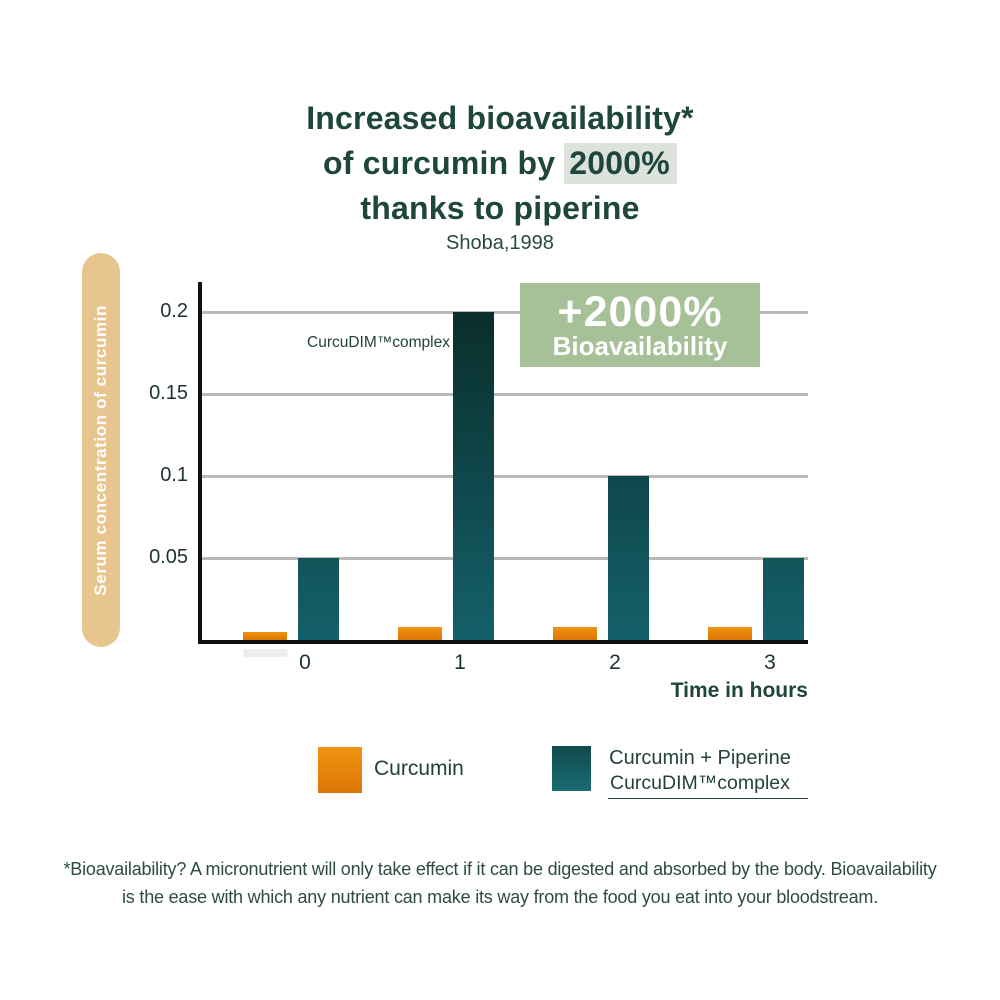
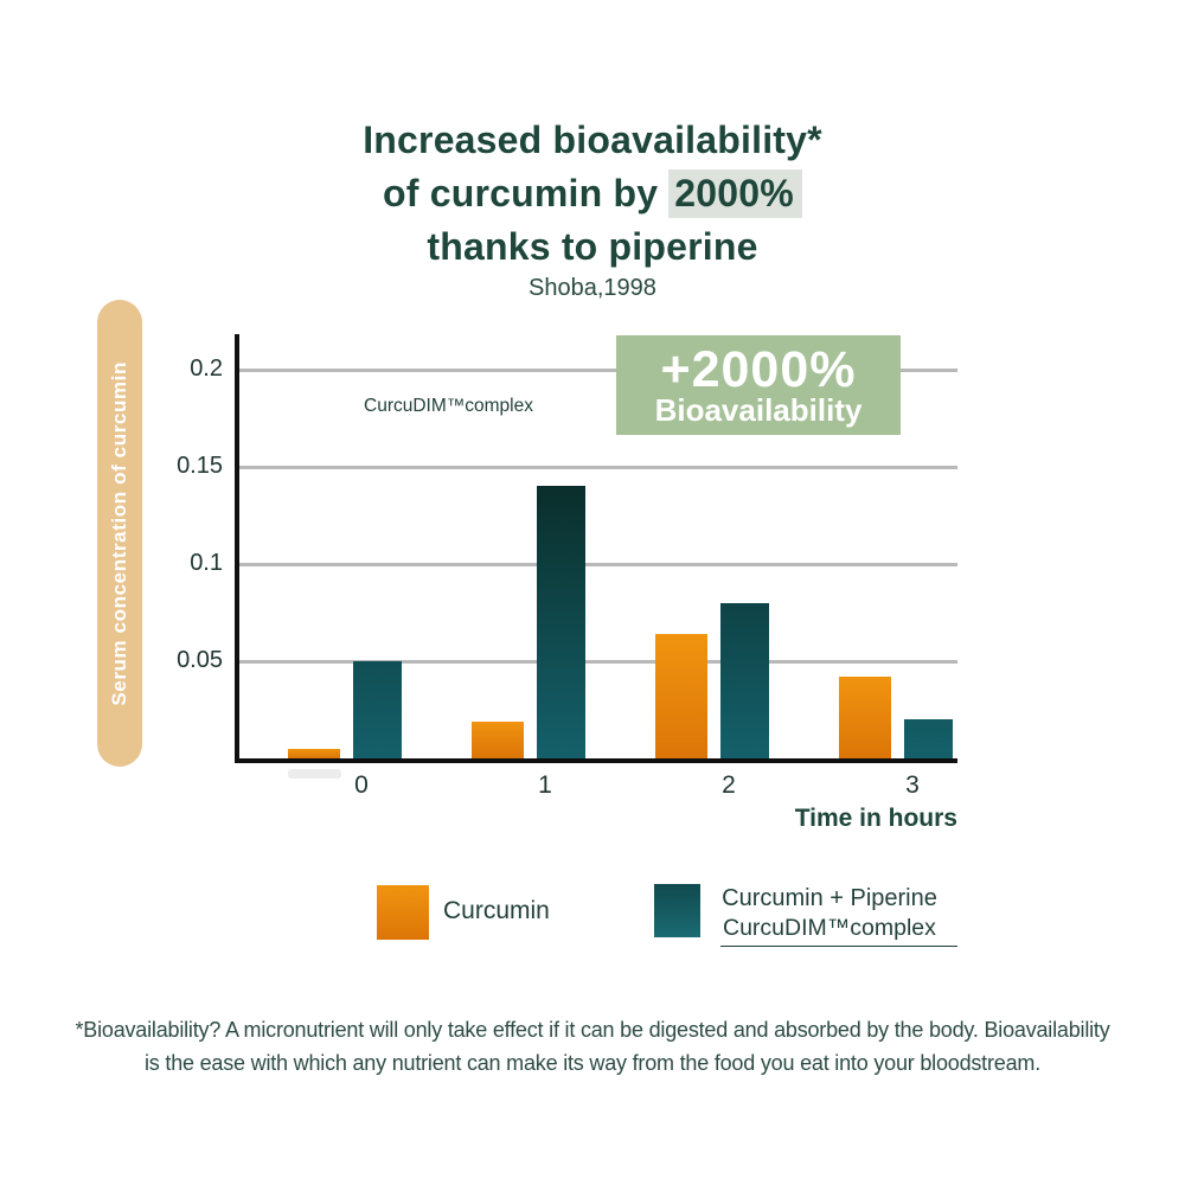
Curcumin/1: 0.008 -> 0.019
Curcumin + Piperine CurcuDIM™complex/1: 0.20 -> 0.14
Curcumin/2: 0.008 -> 0.064
Curcumin + Piperine CurcuDIM™complex/2: 0.10 -> 0.08
Curcumin/3: 0.008 -> 0.042
Curcumin + Piperine CurcuDIM™complex/3: 0.05 -> 0.02
